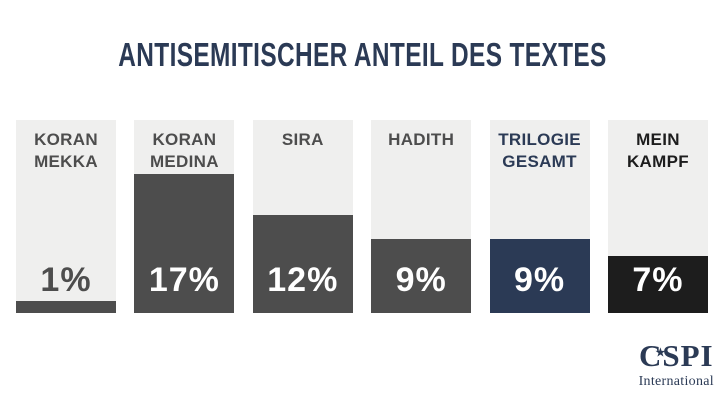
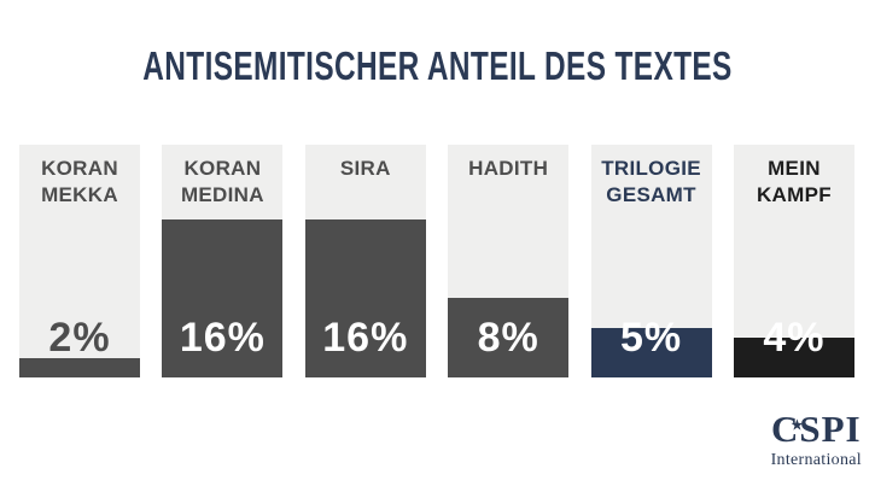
KORAN MEKKA: 1% -> 2%
KORAN MEDINA: 17% -> 16%
SIRA: 12% -> 16%
HADITH: 9% -> 8%
TRILOGIE GESAMT: 9% -> 5%
MEIN KAMPF: 7% -> 4%
